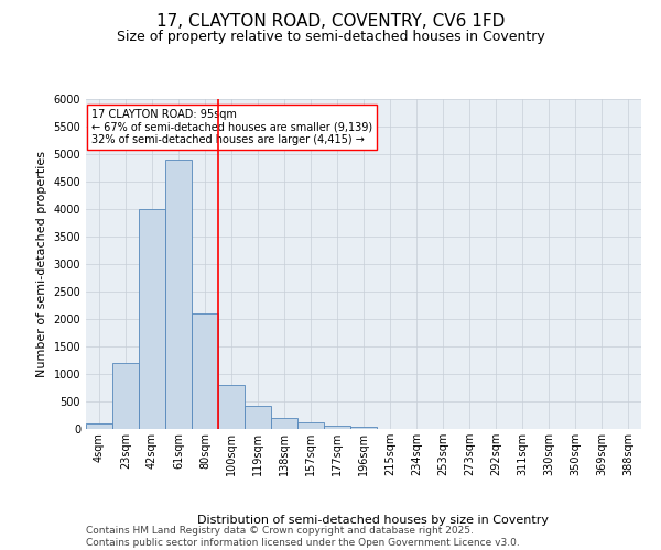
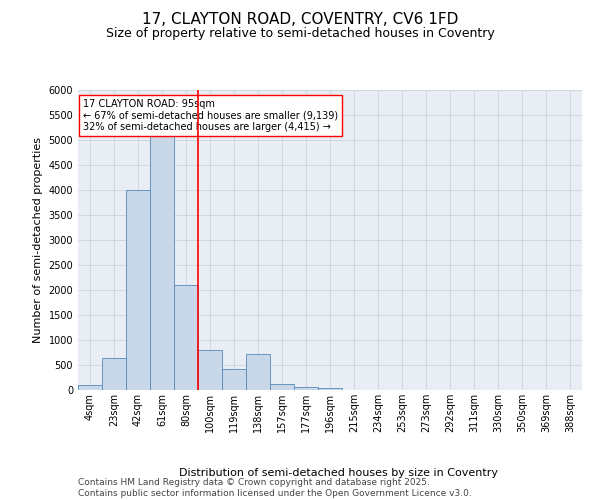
23sqm: 1200 -> 640
61sqm: 4900 -> 5120
138sqm: 210 -> 720
